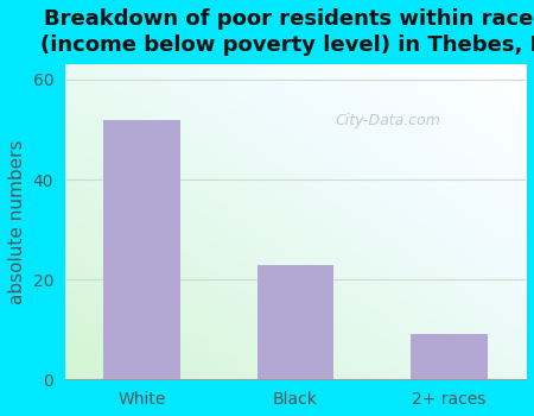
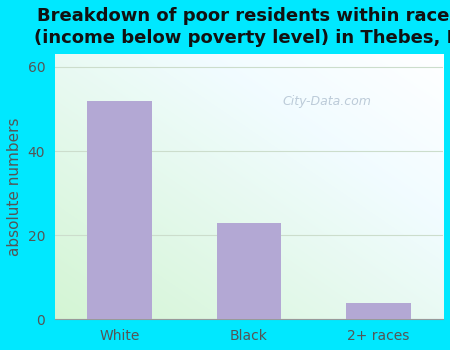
2+ races: 9 -> 4
